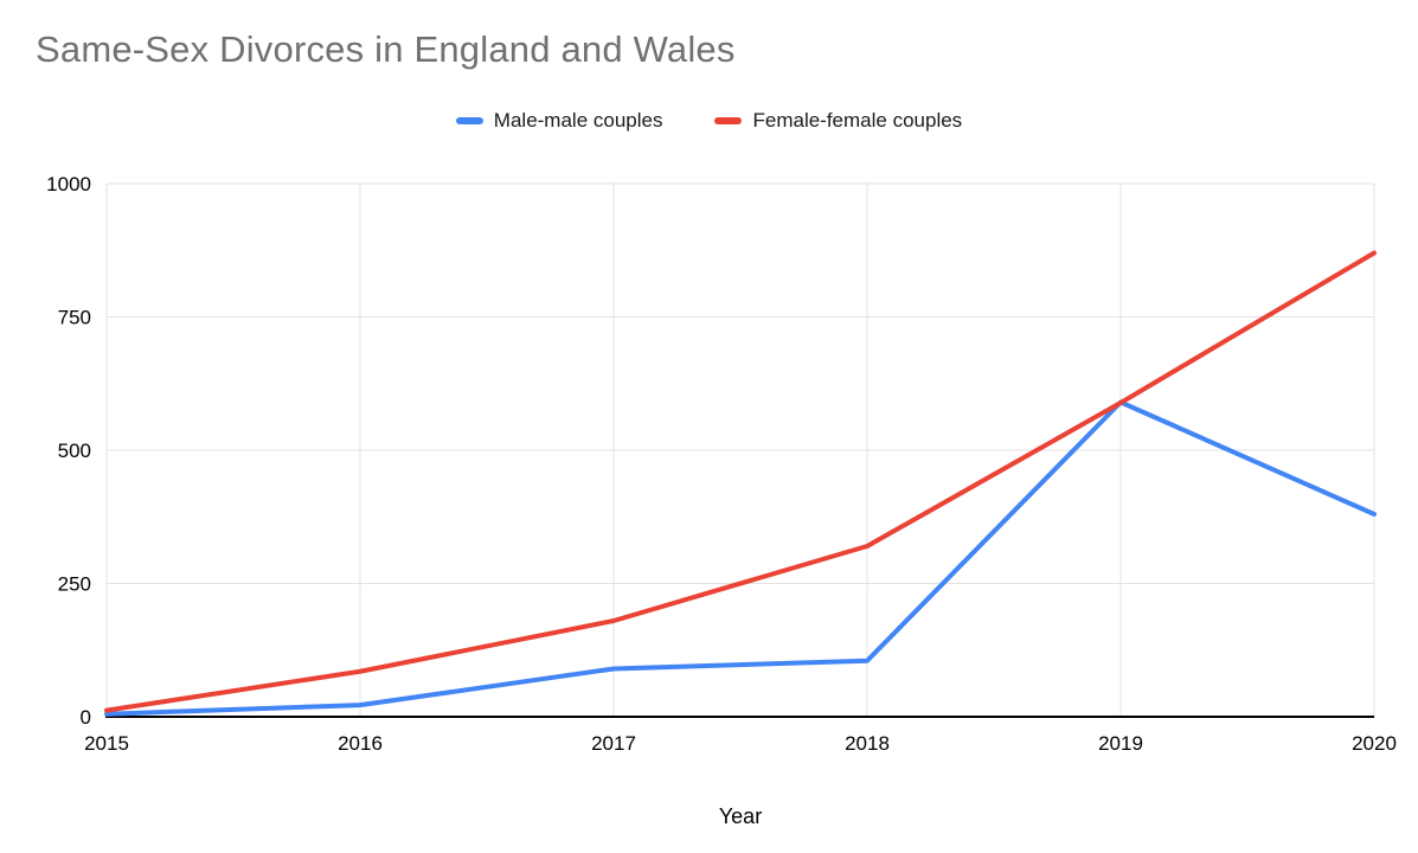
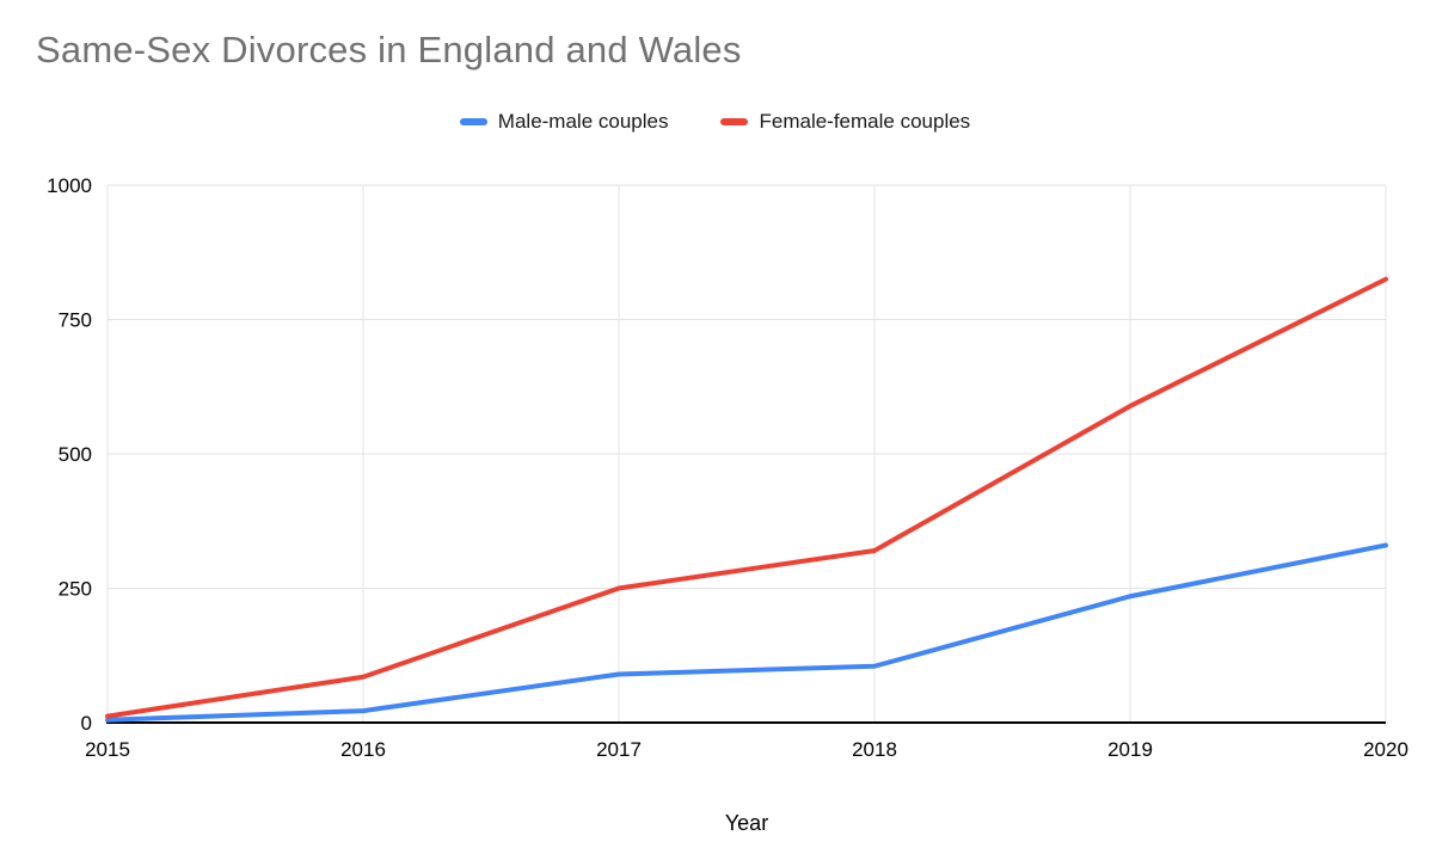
Female-female couples/2017: 180 -> 250
Male-male couples/2019: 590 -> 240
Male-male couples/2020: 380 -> 330
Female-female couples/2020: 870 -> 820
